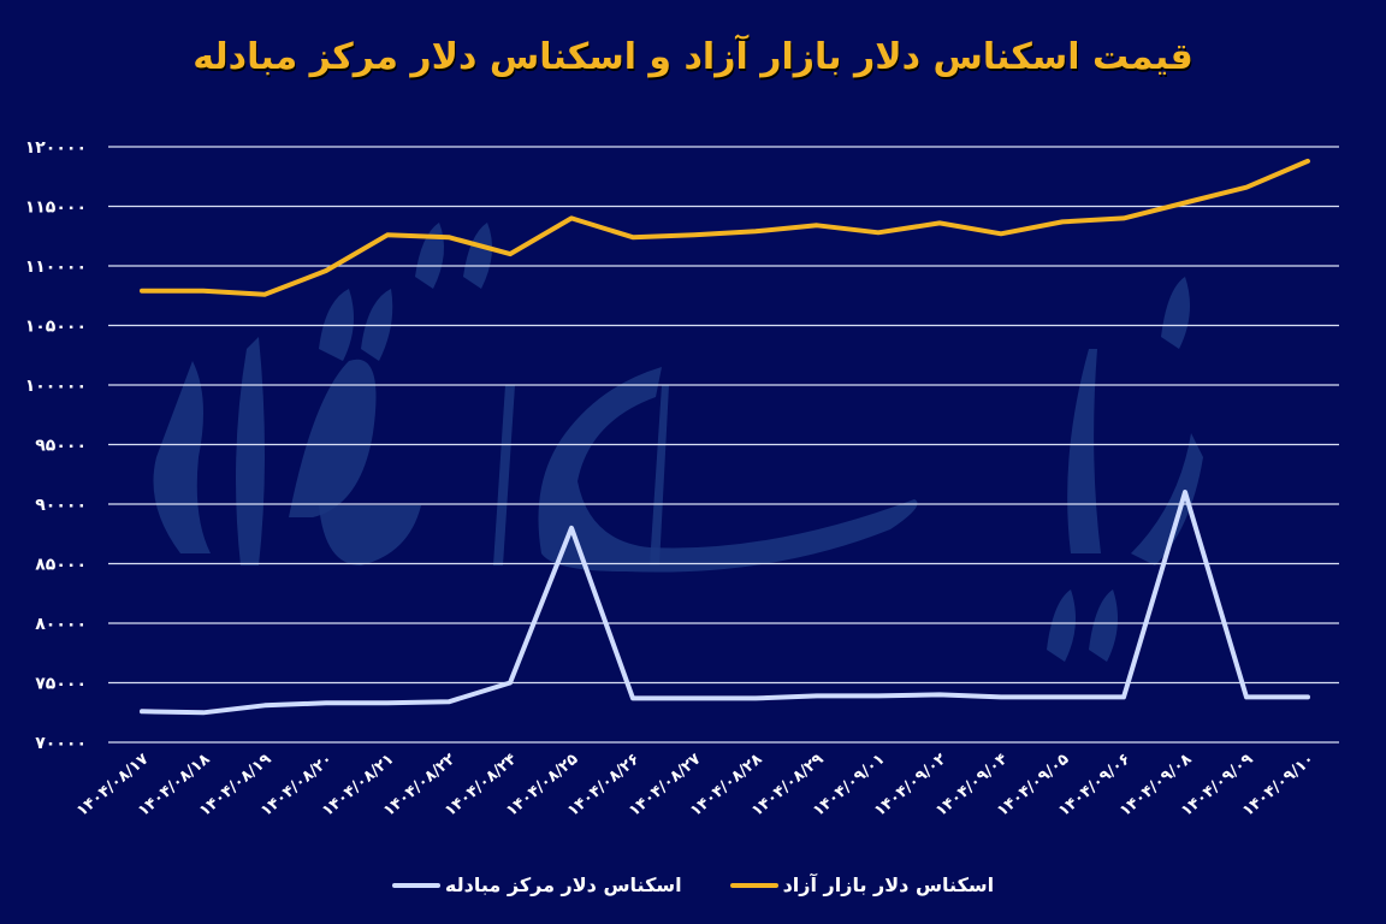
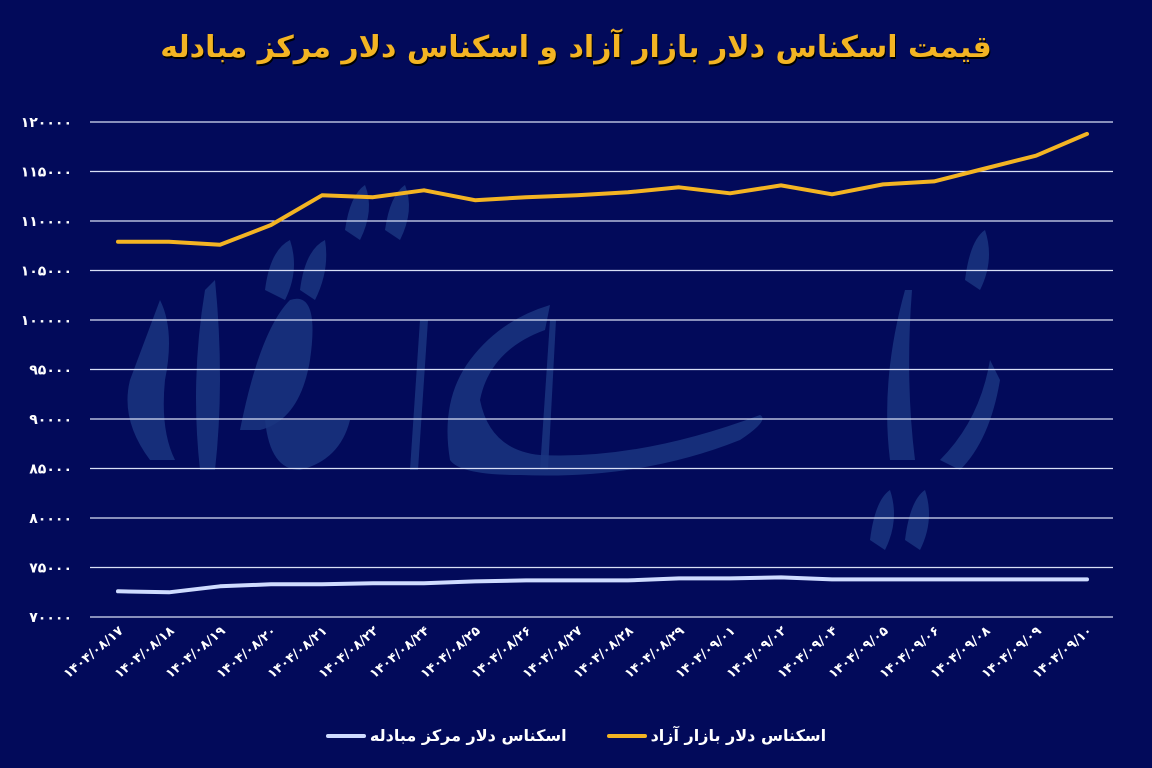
اسکناس دلار بازار آزاد/۱۴۰۴/۰۸/۲۴: 111000 -> 113000
اسکناس دلار مرکز مبادله/۱۴۰۴/۰۸/۲۴: 75000 -> 73000
اسکناس دلار بازار آزاد/۱۴۰۴/۰۸/۲۵: 114000 -> 112000
اسکناس دلار مرکز مبادله/۱۴۰۴/۰۸/۲۵: 88000 -> 74000
اسکناس دلار مرکز مبادله/۱۴۰۴/۰۹/۰۸: 91000 -> 74000
